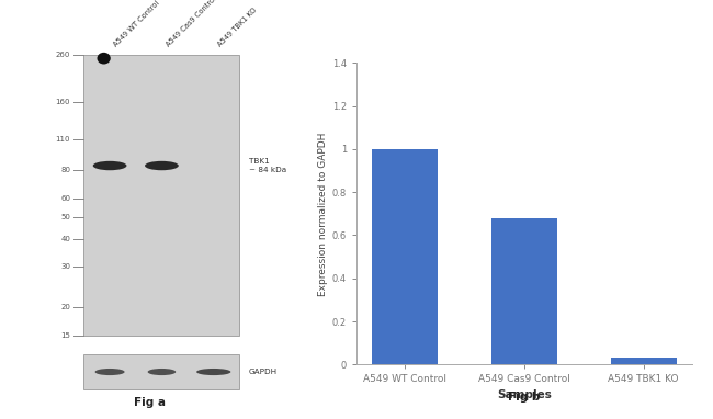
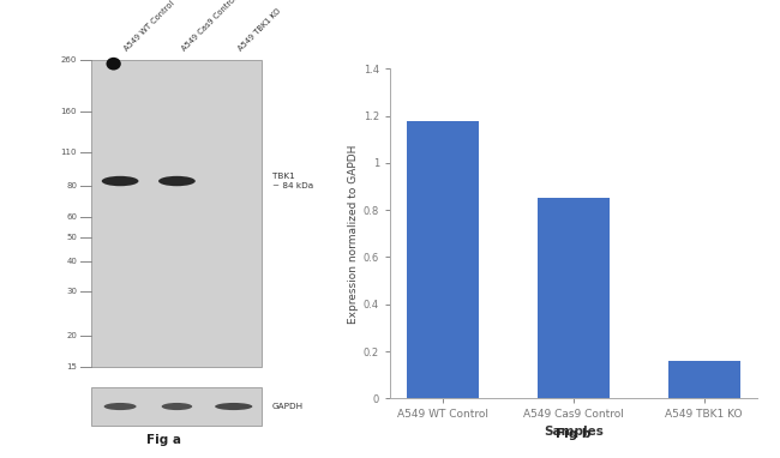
A549 WT Control: 1.00 -> 1.18
A549 Cas9 Control: 0.68 -> 0.85
A549 TBK1 KO: 0.03 -> 0.16
